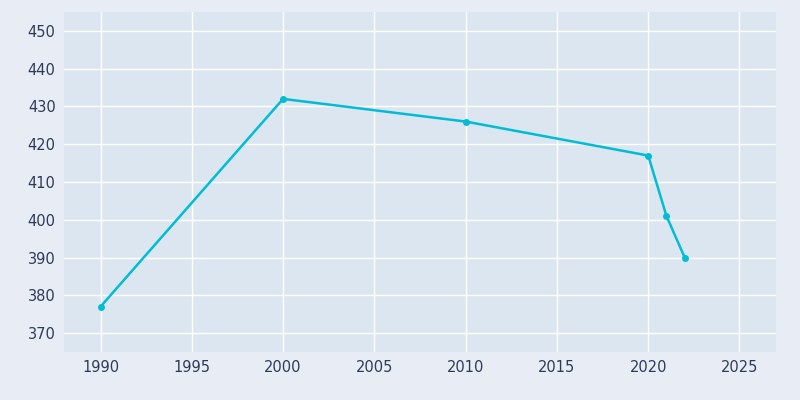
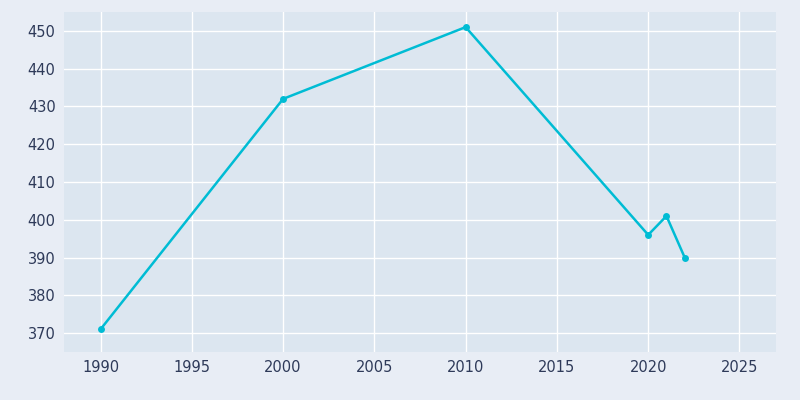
1990: 377 -> 371
2010: 426 -> 451
2020: 417 -> 396
